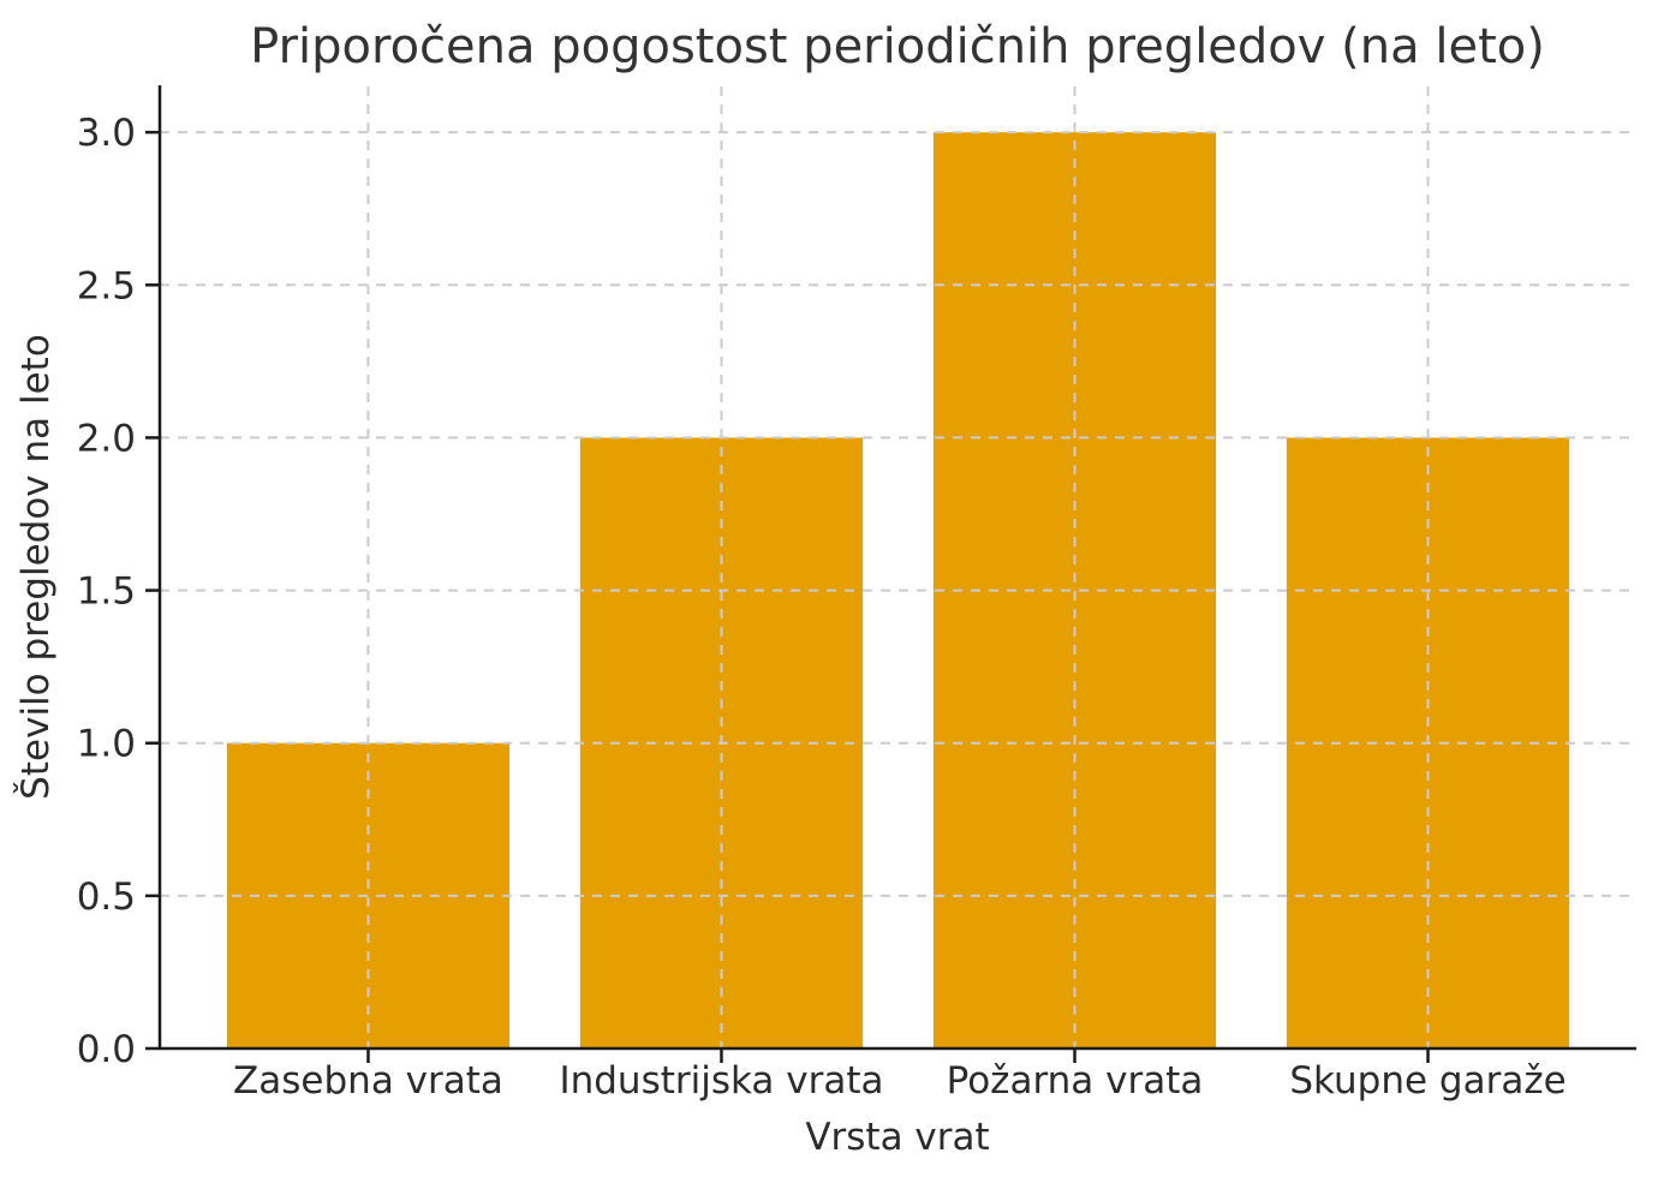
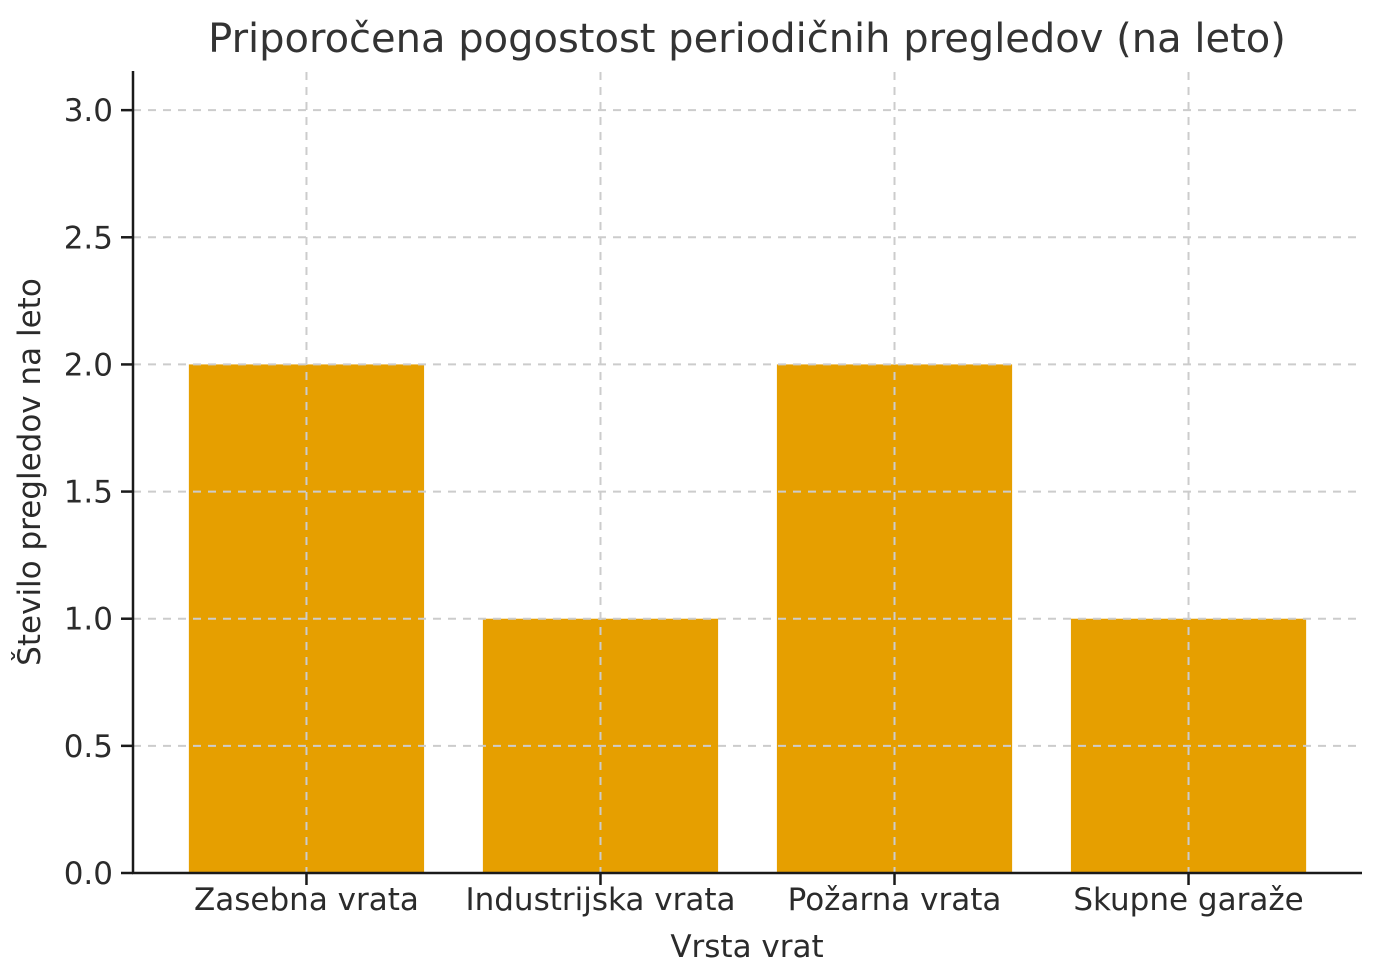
Zasebna vrata: 1 -> 2
Industrijska vrata: 2 -> 1
Požarna vrata: 3 -> 2
Skupne garaže: 2 -> 1
